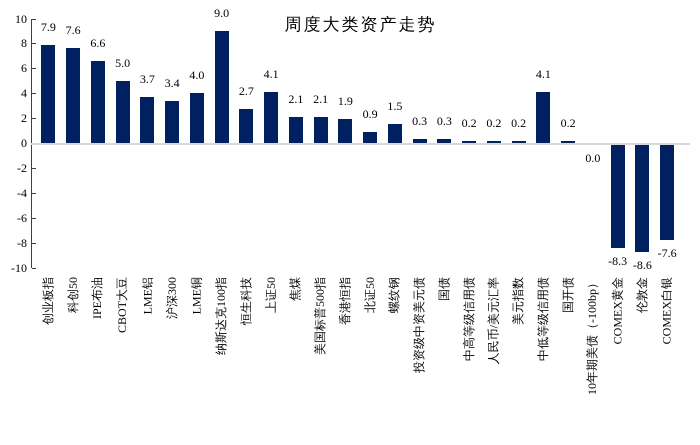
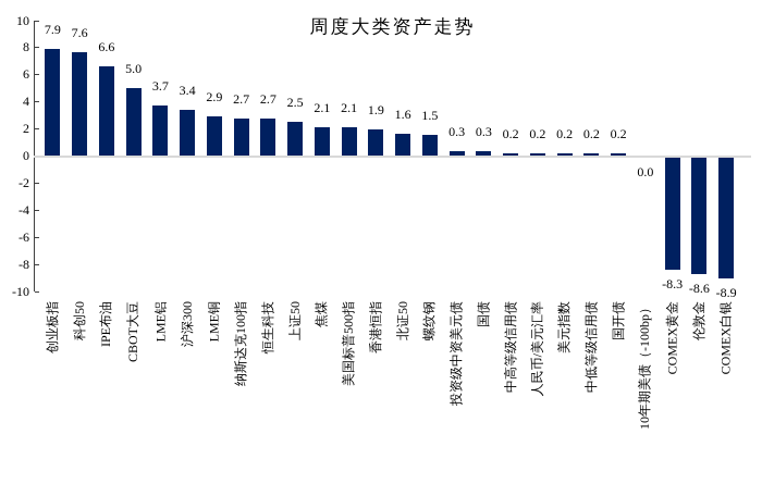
LME铜: 4.0 -> 2.9
纳斯达克100指: 9.0 -> 2.7
上证50: 4.1 -> 2.5
北证50: 0.9 -> 1.6
中低等级信用债: 4.1 -> 0.2
COMEX白银: -7.6 -> -8.9
